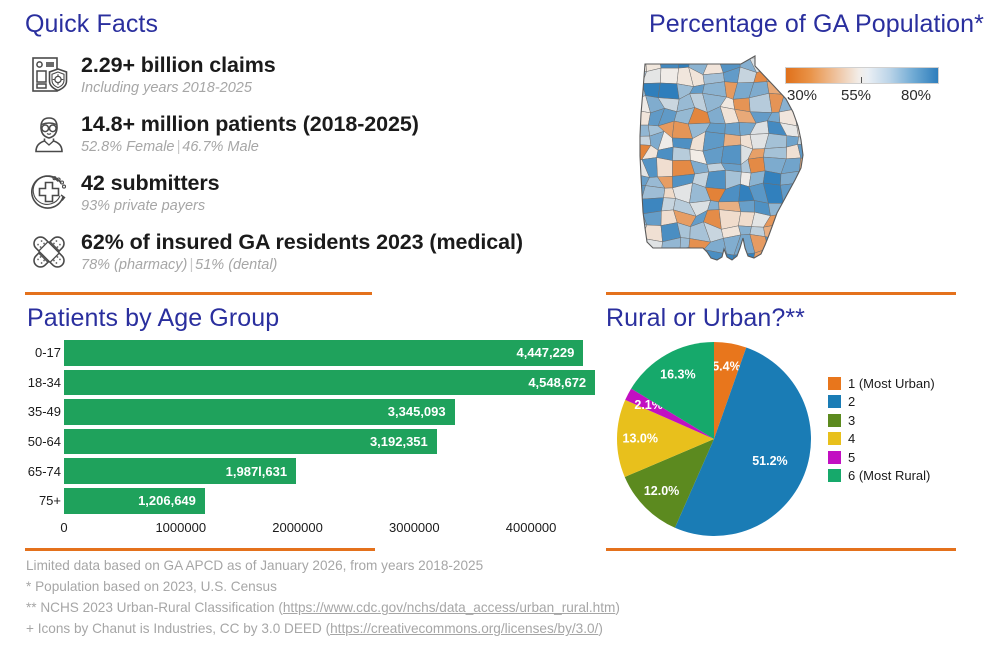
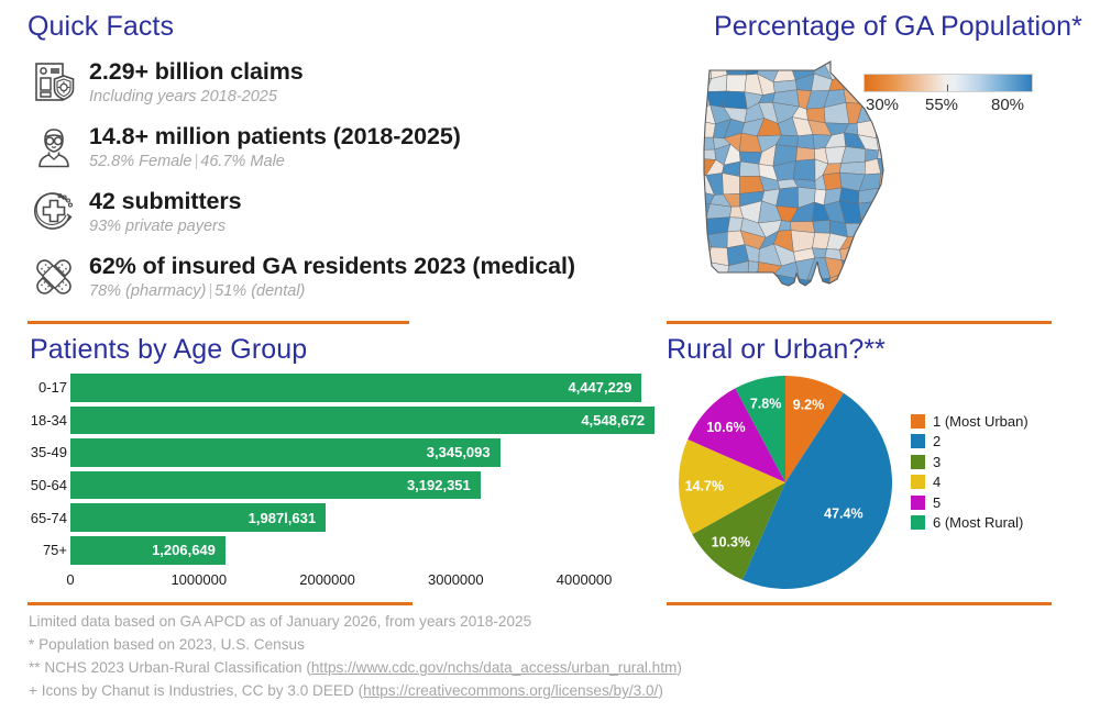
Rural or Urban?**/1 (Most Urban): 5.4% -> 9.2%
Rural or Urban?**/2: 51.2% -> 47.4%
Rural or Urban?**/3: 12.0% -> 10.3%
Rural or Urban?**/4: 13.0% -> 14.7%
Rural or Urban?**/5: 2.1% -> 10.6%
Rural or Urban?**/6 (Most Rural): 16.3% -> 7.8%
